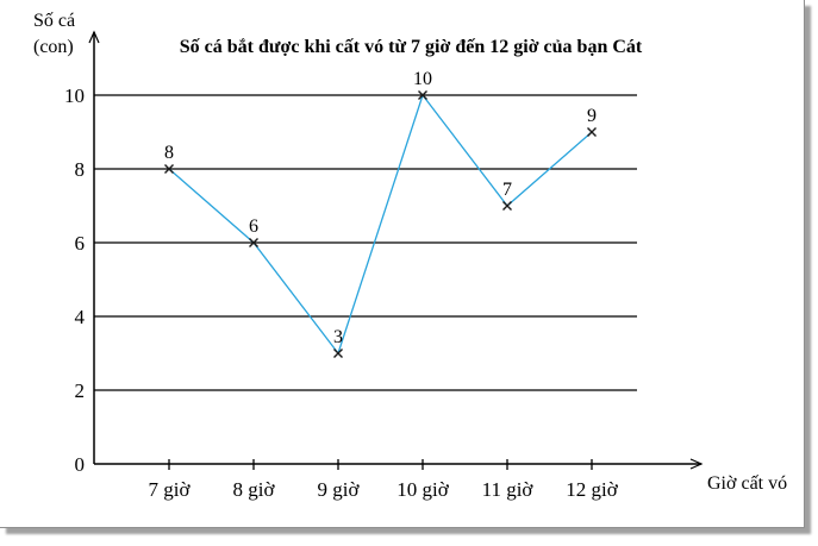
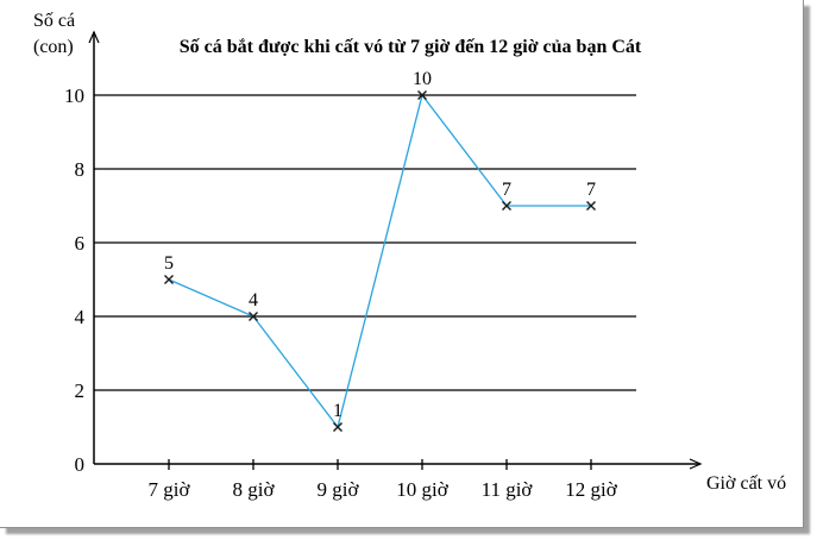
7 giờ: 8 -> 5
8 giờ: 6 -> 4
9 giờ: 3 -> 1
12 giờ: 9 -> 7
